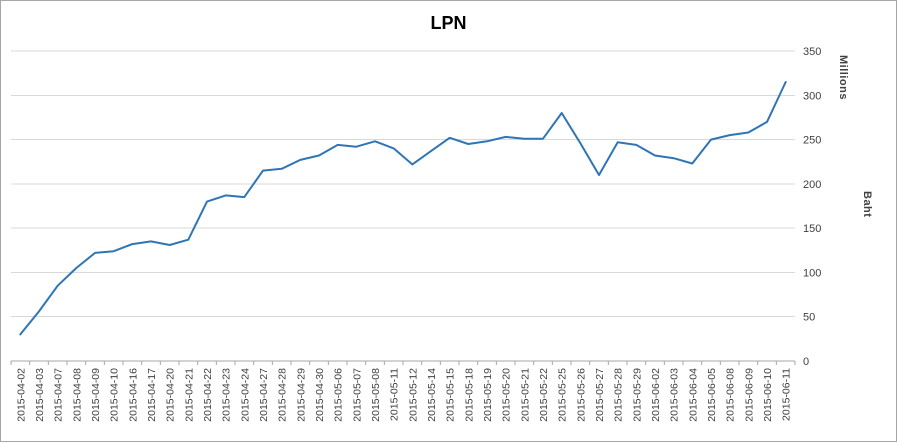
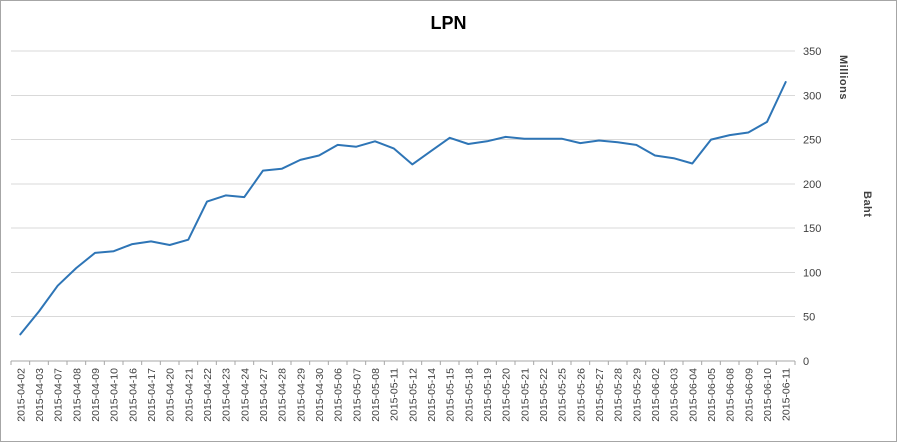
2015-05-25: 280 -> 250
2015-05-27: 210 -> 250
